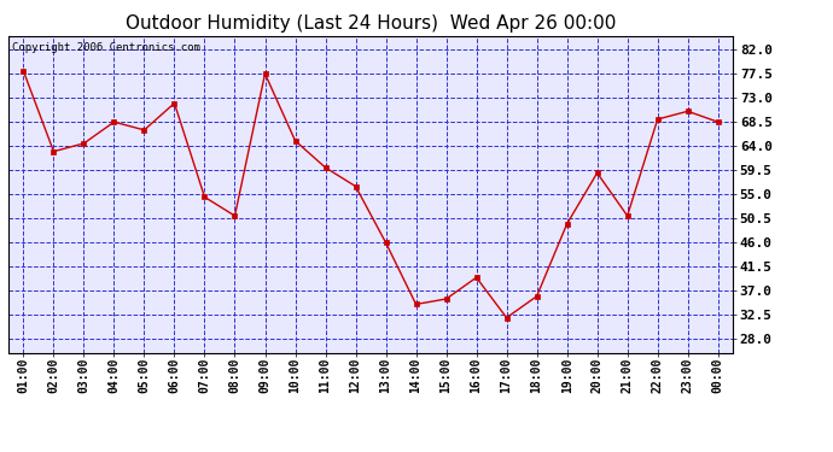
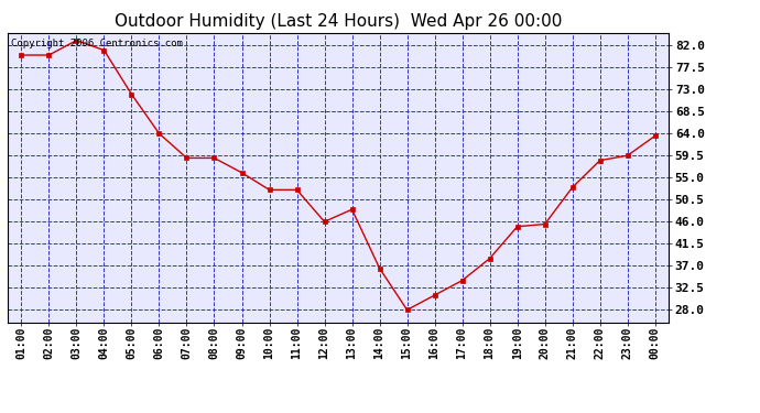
01:00: 78.0 -> 80.0
02:00: 63.0 -> 80.0
03:00: 64.5 -> 83.0
04:00: 68.5 -> 81.0
05:00: 67.0 -> 72.0
06:00: 72.0 -> 64.0
07:00: 54.5 -> 59.0
08:00: 51.0 -> 59.0
09:00: 77.5 -> 56.0
10:00: 65.0 -> 52.5
11:00: 60.0 -> 52.5
12:00: 56.5 -> 46.0
13:00: 46.0 -> 48.5
14:00: 34.5 -> 36.5
15:00: 35.5 -> 28.0
16:00: 39.5 -> 31.0
17:00: 32.0 -> 34.0
18:00: 36.0 -> 38.5
19:00: 49.5 -> 45.0
20:00: 59.0 -> 45.5
21:00: 51.0 -> 53.0
22:00: 69.0 -> 58.5
23:00: 70.5 -> 59.5
00:00: 68.5 -> 63.5
